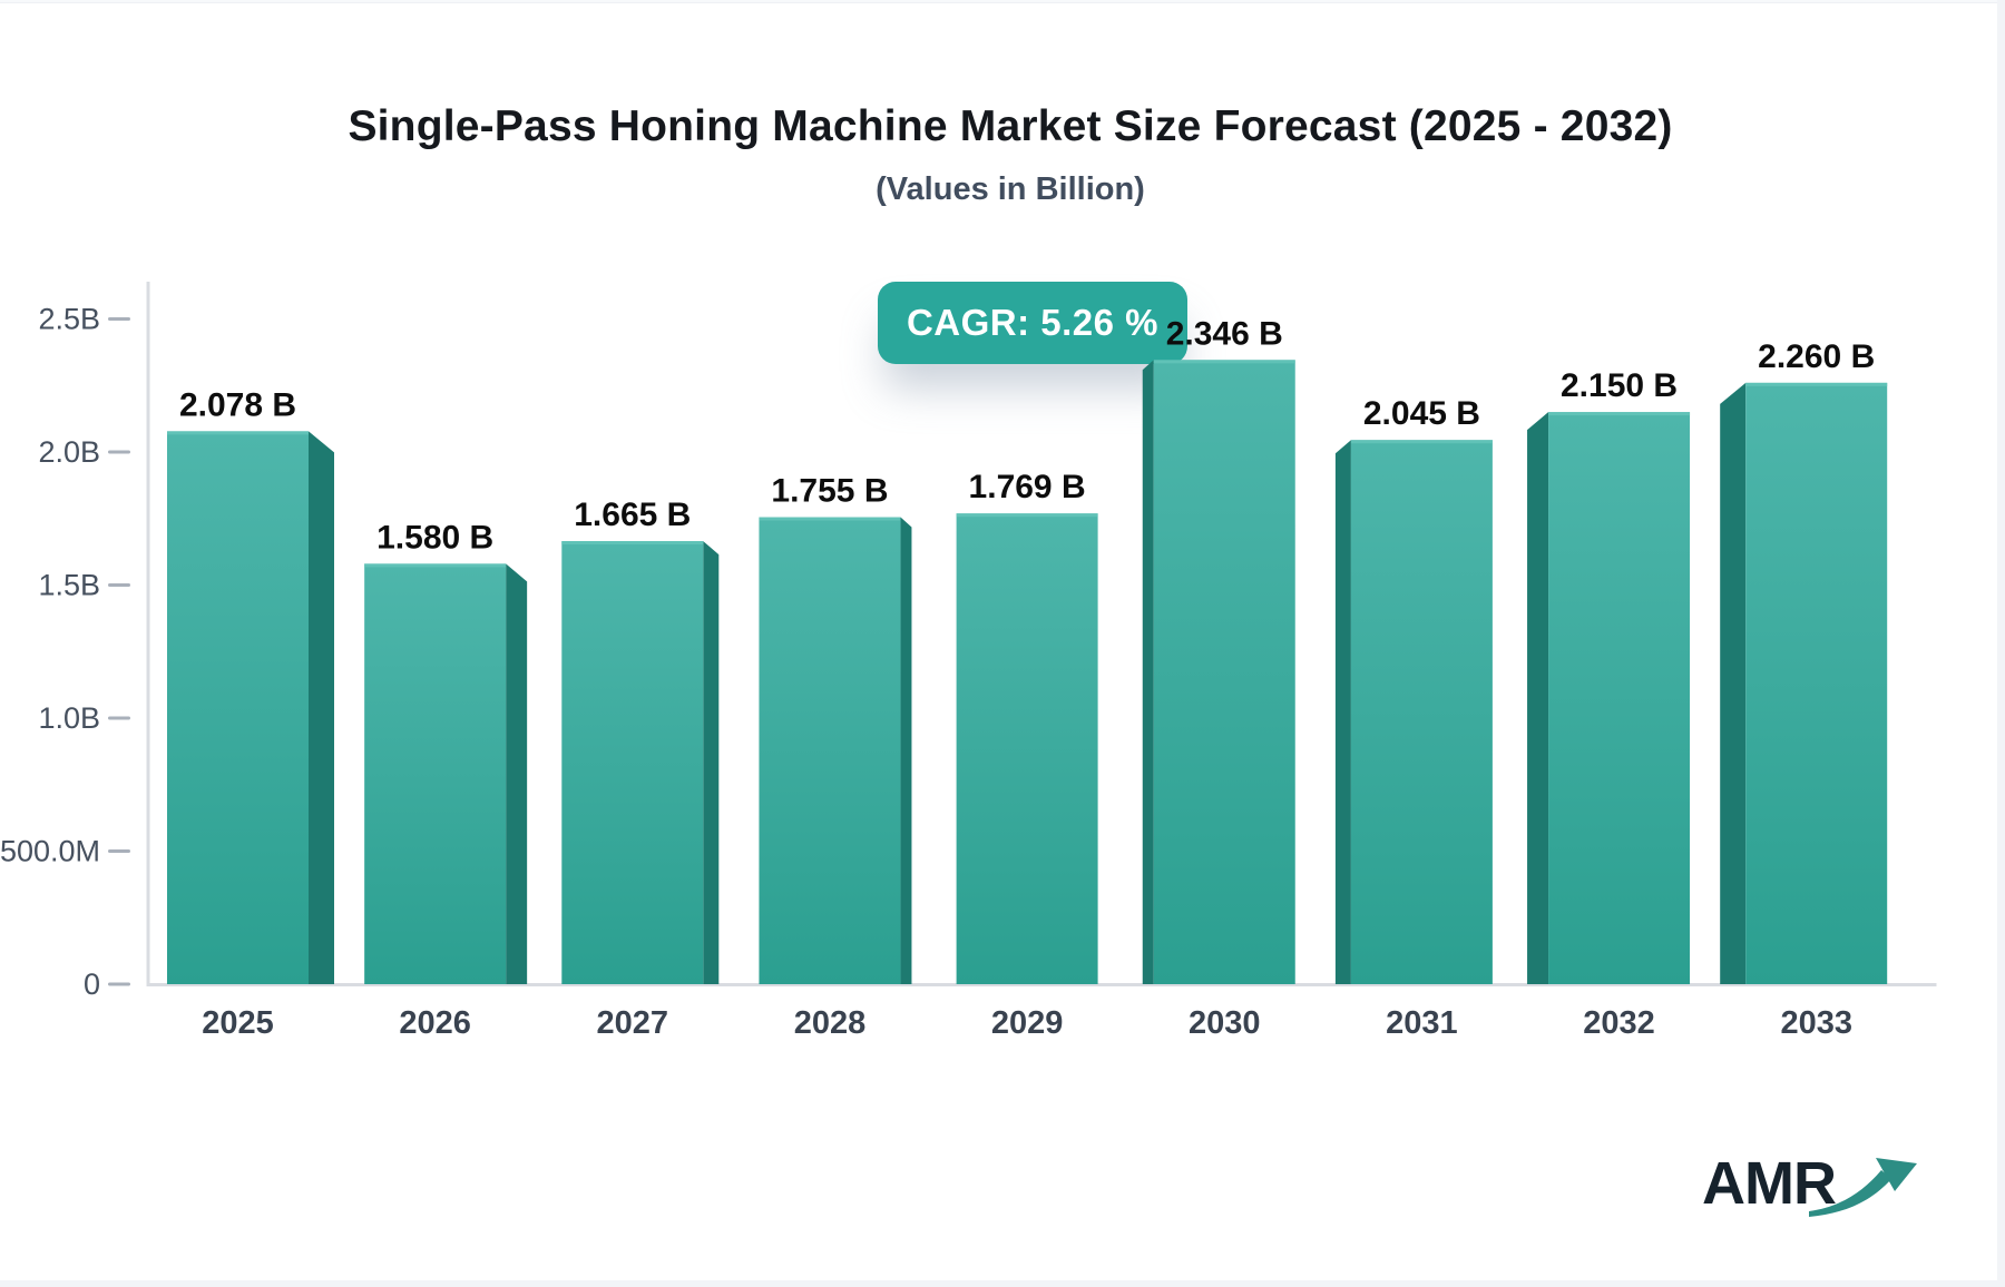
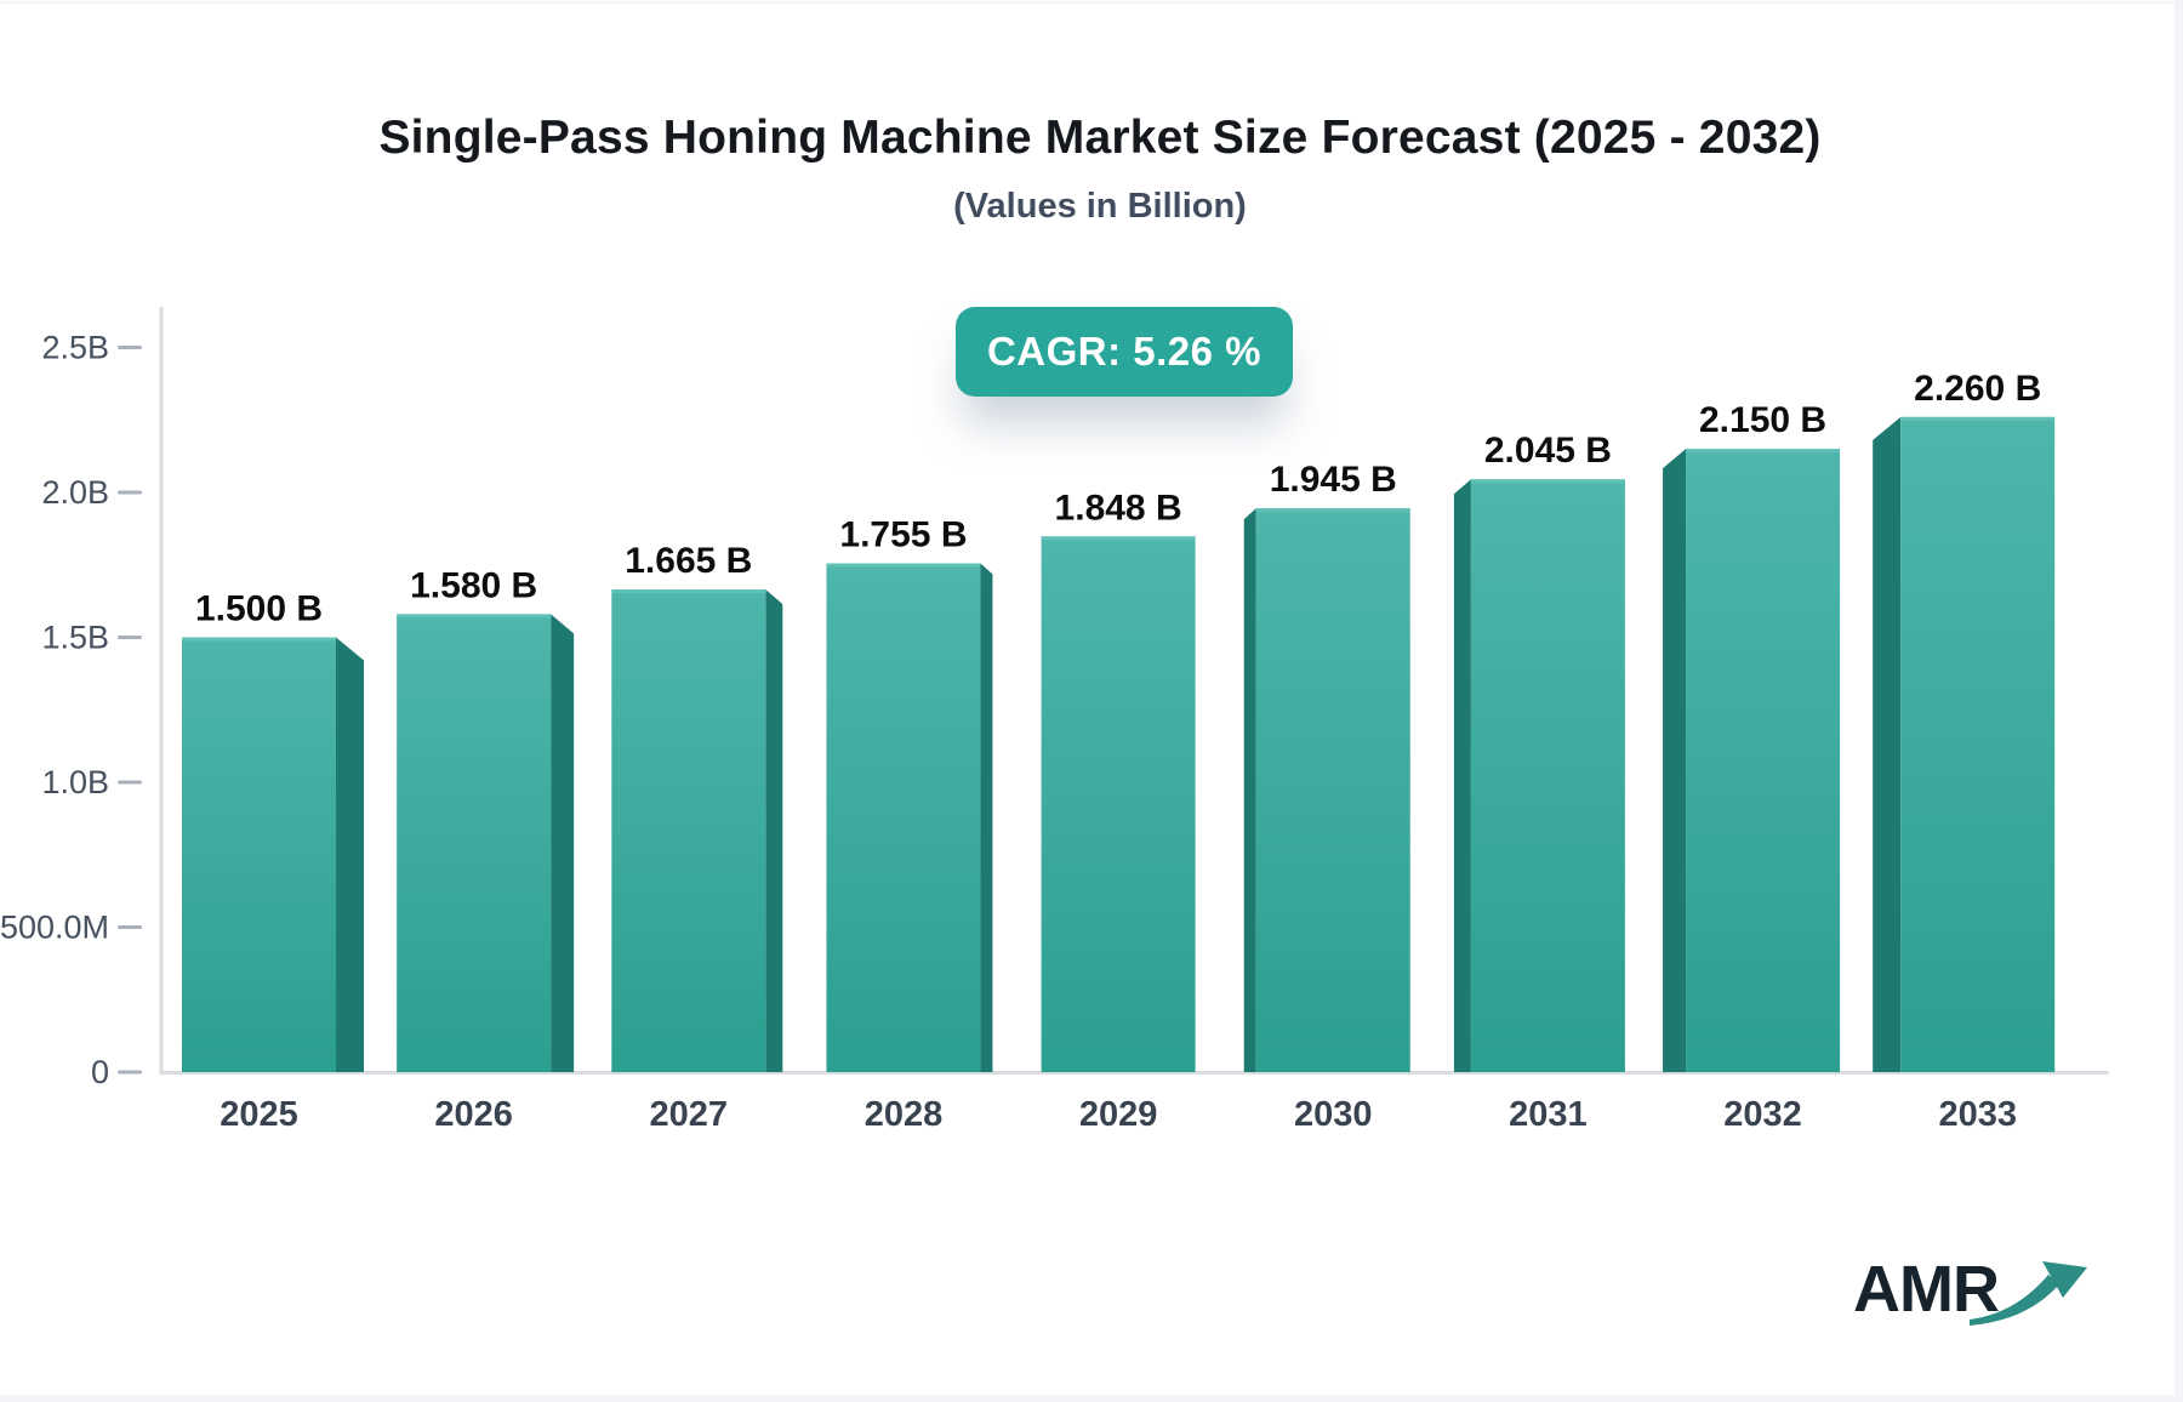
2025: 2.078 -> 1.500
2029: 1.769 -> 1.848
2030: 2.346 -> 1.945
